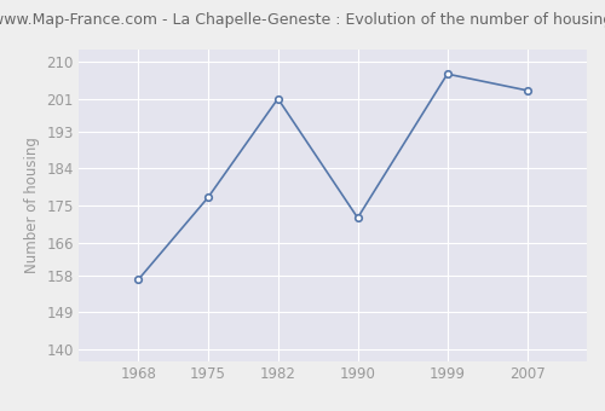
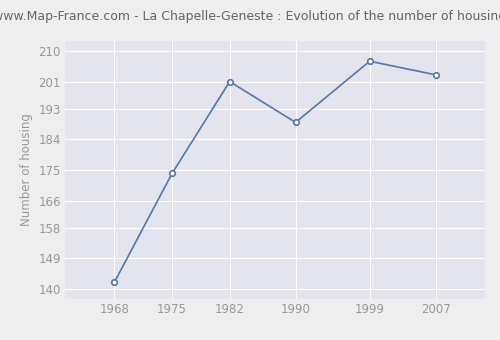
1968: 157 -> 142
1975: 177 -> 174
1990: 172 -> 189
